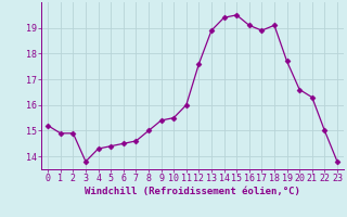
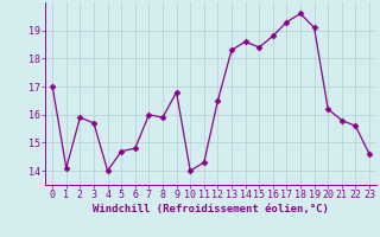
0: 15.2 -> 17.0
1: 14.9 -> 14.1
2: 14.9 -> 15.9
3: 13.8 -> 15.7
4: 14.3 -> 14.0
5: 14.4 -> 14.7
6: 14.5 -> 14.8
7: 14.6 -> 16.0
8: 15.0 -> 15.9
9: 15.4 -> 16.8
10: 15.5 -> 14.0
11: 16.0 -> 14.3
12: 17.6 -> 16.5
13: 18.9 -> 18.3
14: 19.4 -> 18.6
15: 19.5 -> 18.4
16: 19.1 -> 18.8
17: 18.9 -> 19.3
18: 19.1 -> 19.6
19: 17.7 -> 19.1
20: 16.6 -> 16.2
21: 16.3 -> 15.8
22: 15.0 -> 15.6
23: 13.8 -> 14.6
